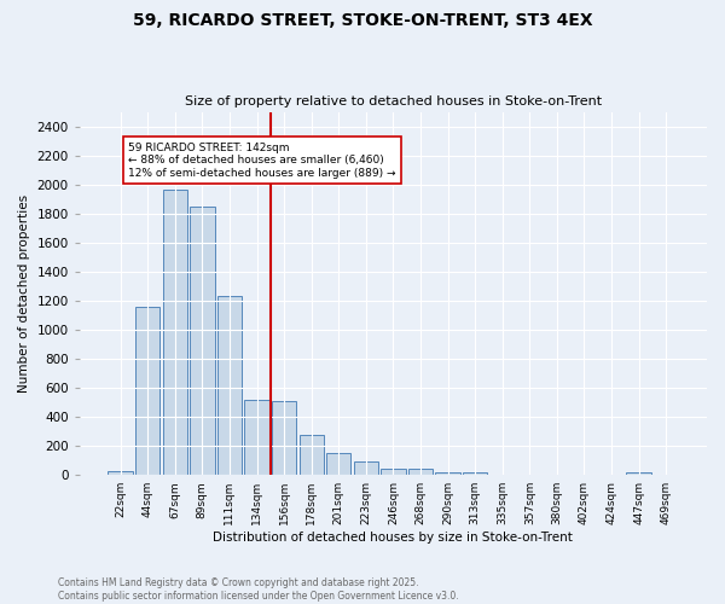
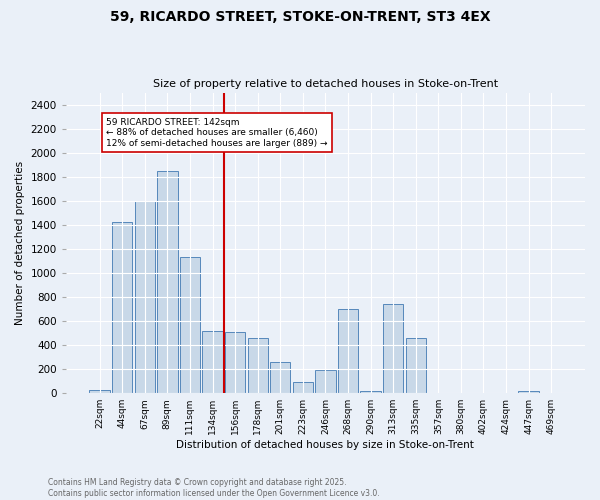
44sqm: 1160 -> 1420
67sqm: 1960 -> 1600
111sqm: 1230 -> 1130
178sqm: 280 -> 460
201sqm: 150 -> 260
246sqm: 40 -> 190
268sqm: 40 -> 700
313sqm: 20 -> 740
335sqm: 0 -> 460
